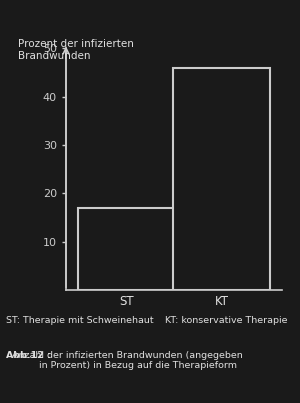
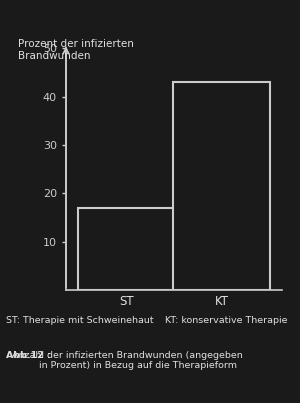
KT: 46 -> 43
